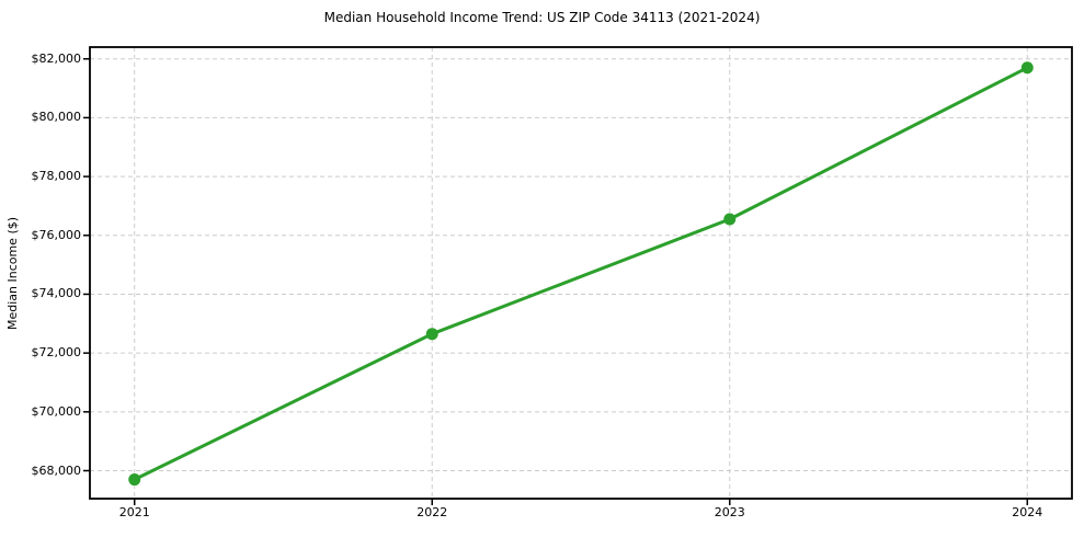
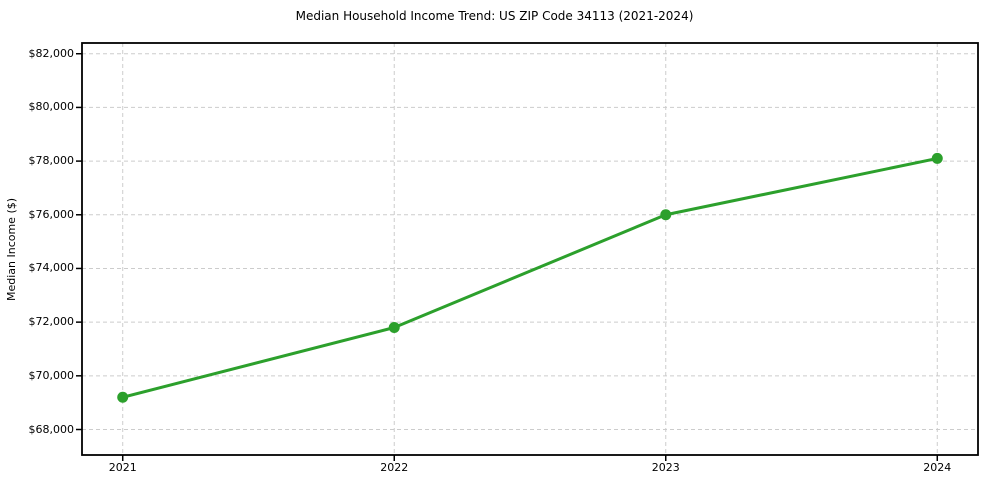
2021: $67700 -> $69200
2022: $72600 -> $71800
2023: $76600 -> $76000
2024: $81700 -> $78100
